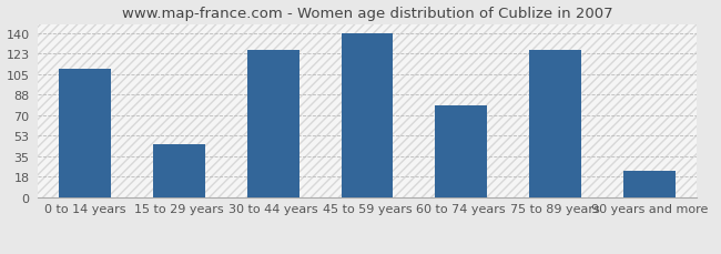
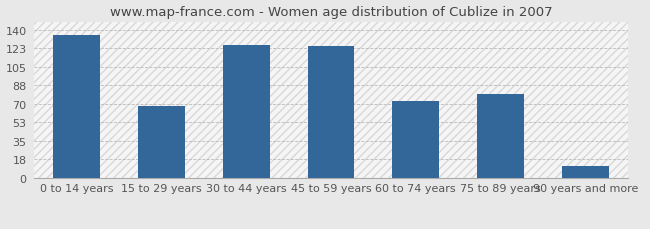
0 to 14 years: 110 -> 135
15 to 29 years: 46 -> 68
45 to 59 years: 140 -> 125
60 to 74 years: 79 -> 73
75 to 89 years: 126 -> 80
90 years and more: 23 -> 12
